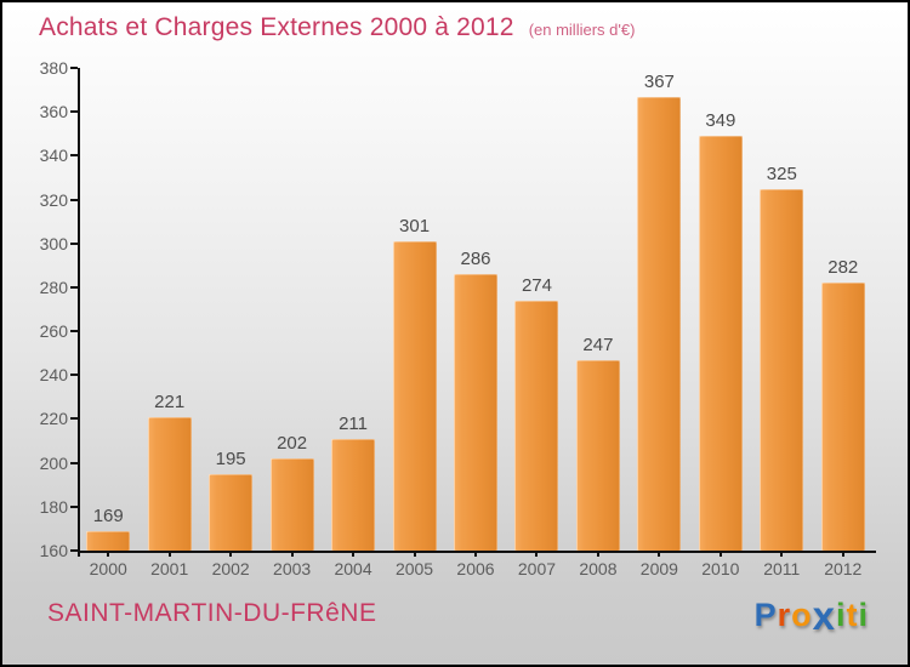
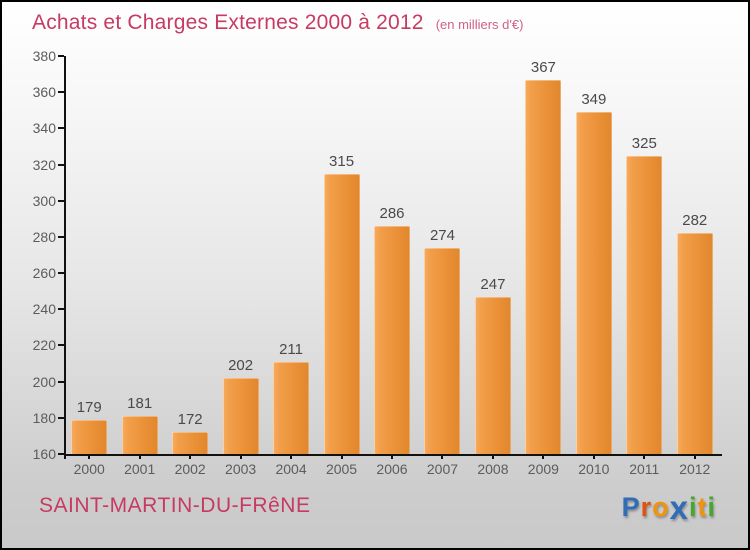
2000: 169 -> 179
2001: 221 -> 181
2002: 195 -> 172
2005: 301 -> 315
